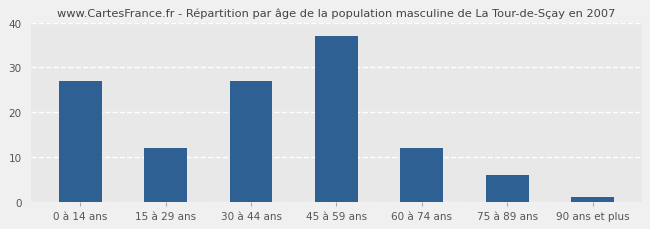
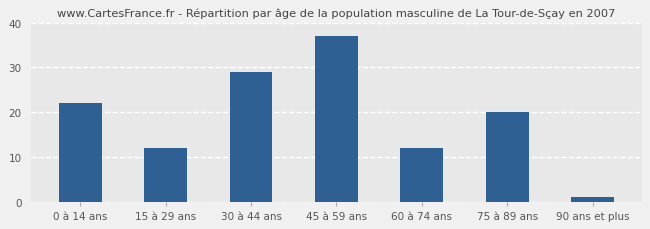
0 à 14 ans: 27 -> 22
30 à 44 ans: 27 -> 29
75 à 89 ans: 6 -> 20
